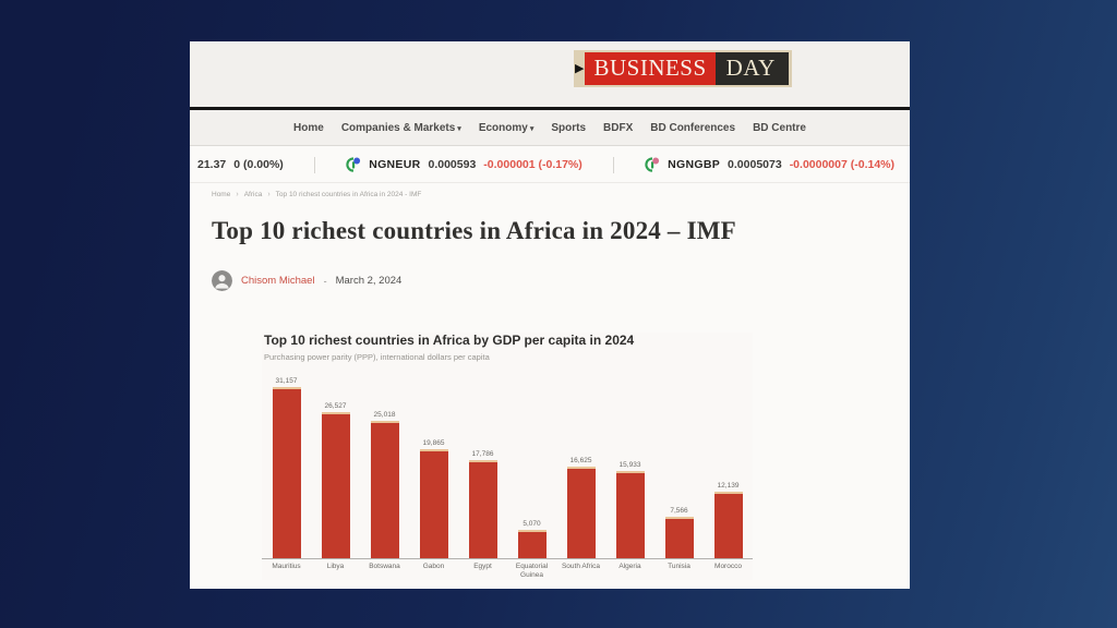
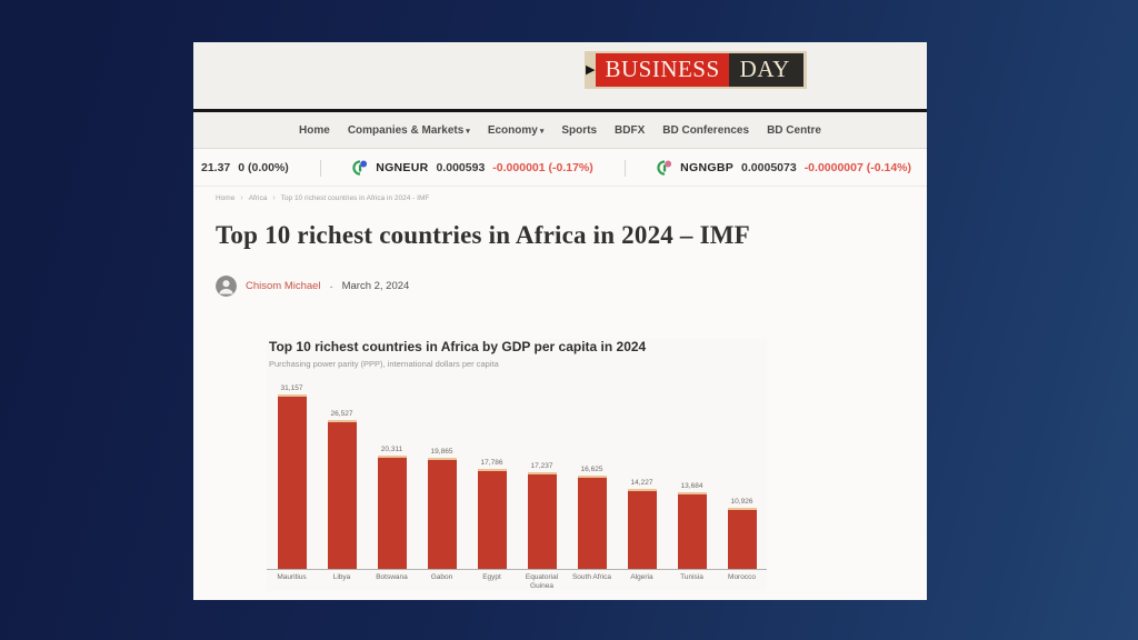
Botswana: 25,018 -> 20,311
Equatorial Guinea: 5,070 -> 17,237
Algeria: 15,933 -> 14,227
Tunisia: 7,566 -> 13,684
Morocco: 12,139 -> 10,926
